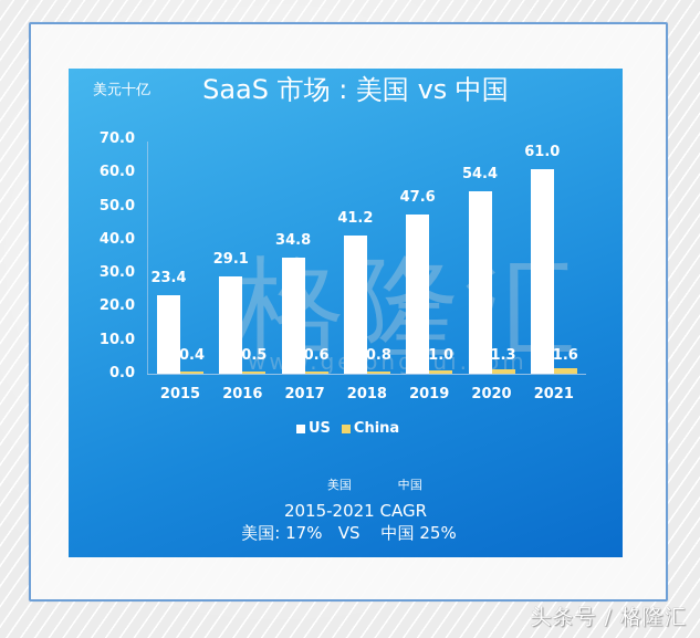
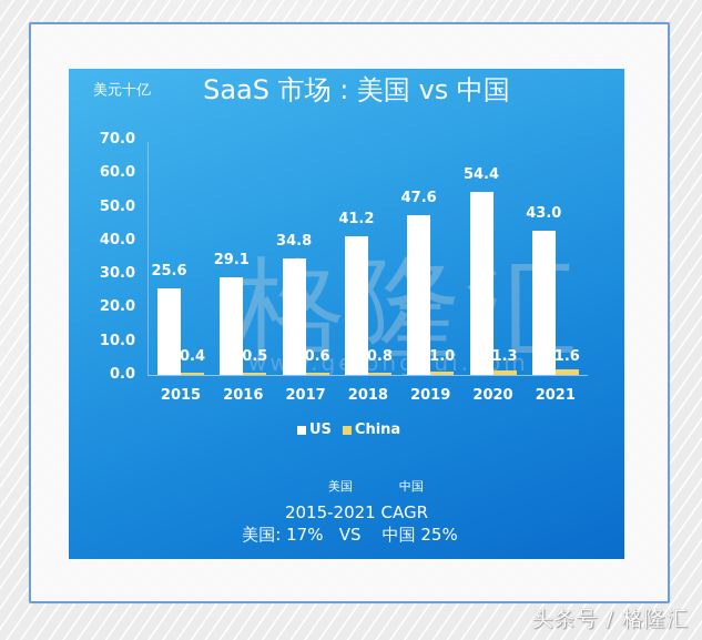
US/2015: 23.4 -> 25.6
US/2021: 61.0 -> 43.0
